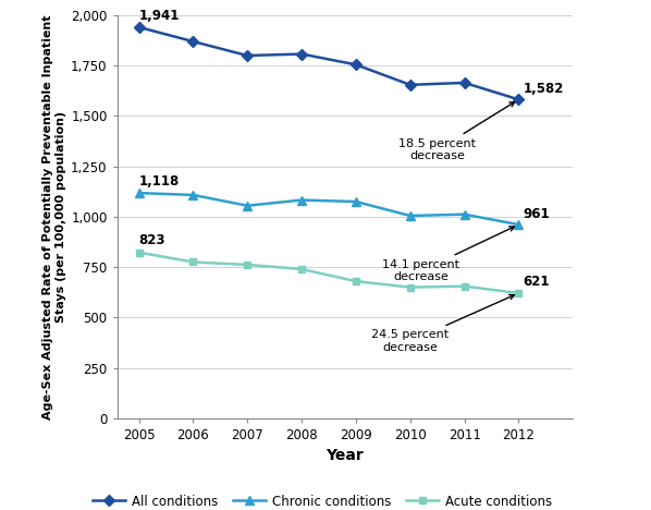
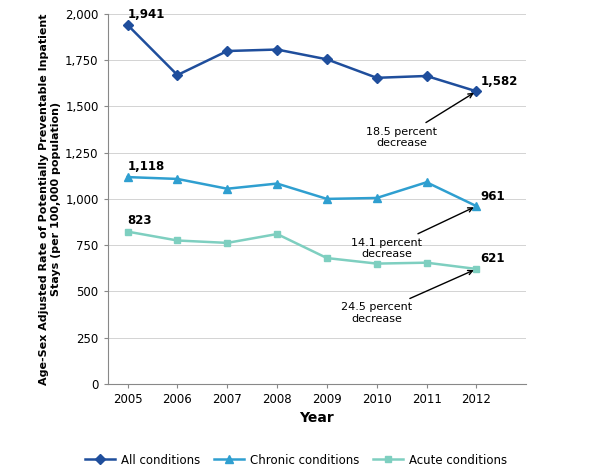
All conditions/2006: 1,870 -> 1,670
Acute conditions/2008: 740 -> 810
Chronic conditions/2009: 1,080 -> 1,000
Chronic conditions/2011: 1,010 -> 1,090
